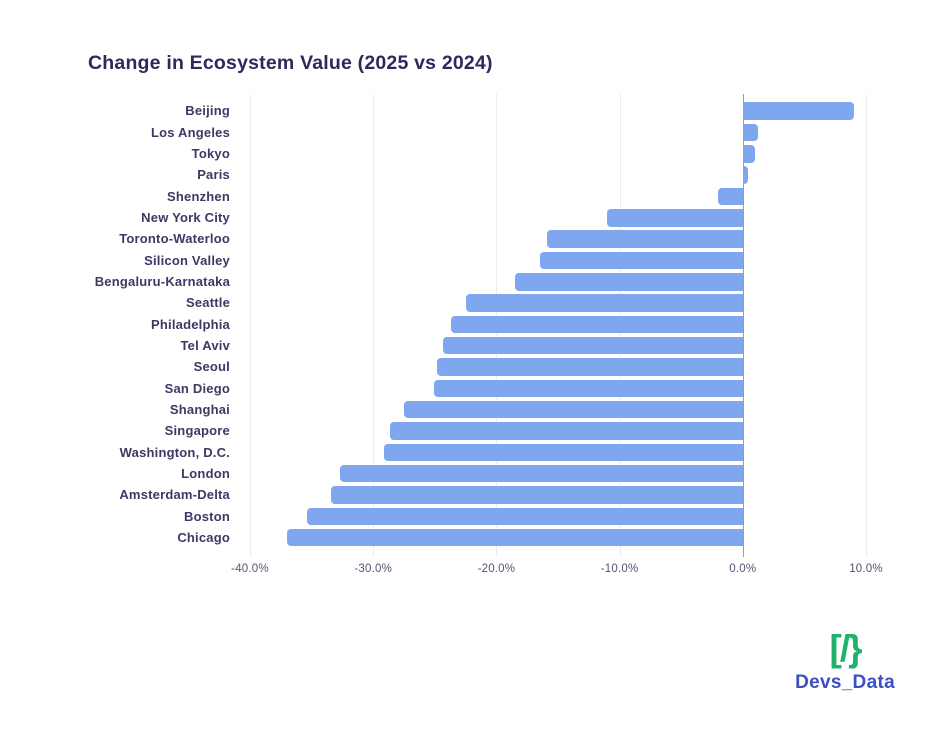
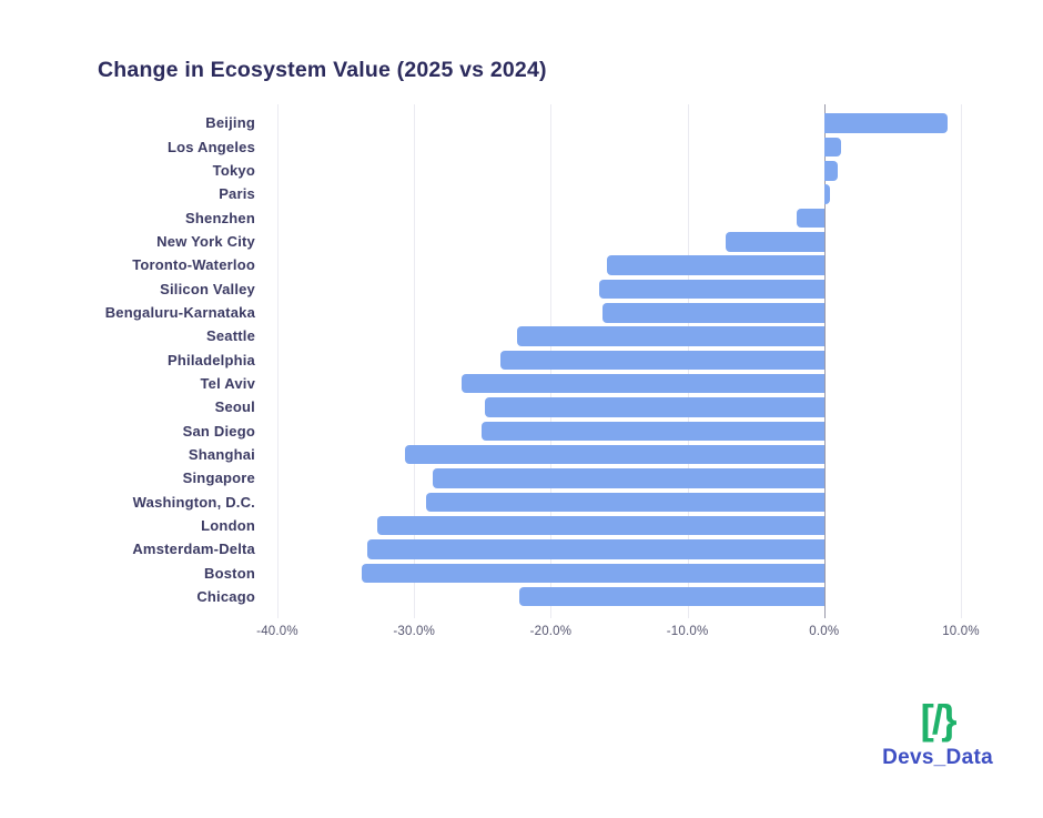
New York City: -11.0% -> -7.2%
Bengaluru-Karnataka: -18.5% -> -16.2%
Tel Aviv: -24.3% -> -26.5%
Shanghai: -27.5% -> -30.7%
Boston: -35.4% -> -33.8%
Chicago: -37.0% -> -22.3%
